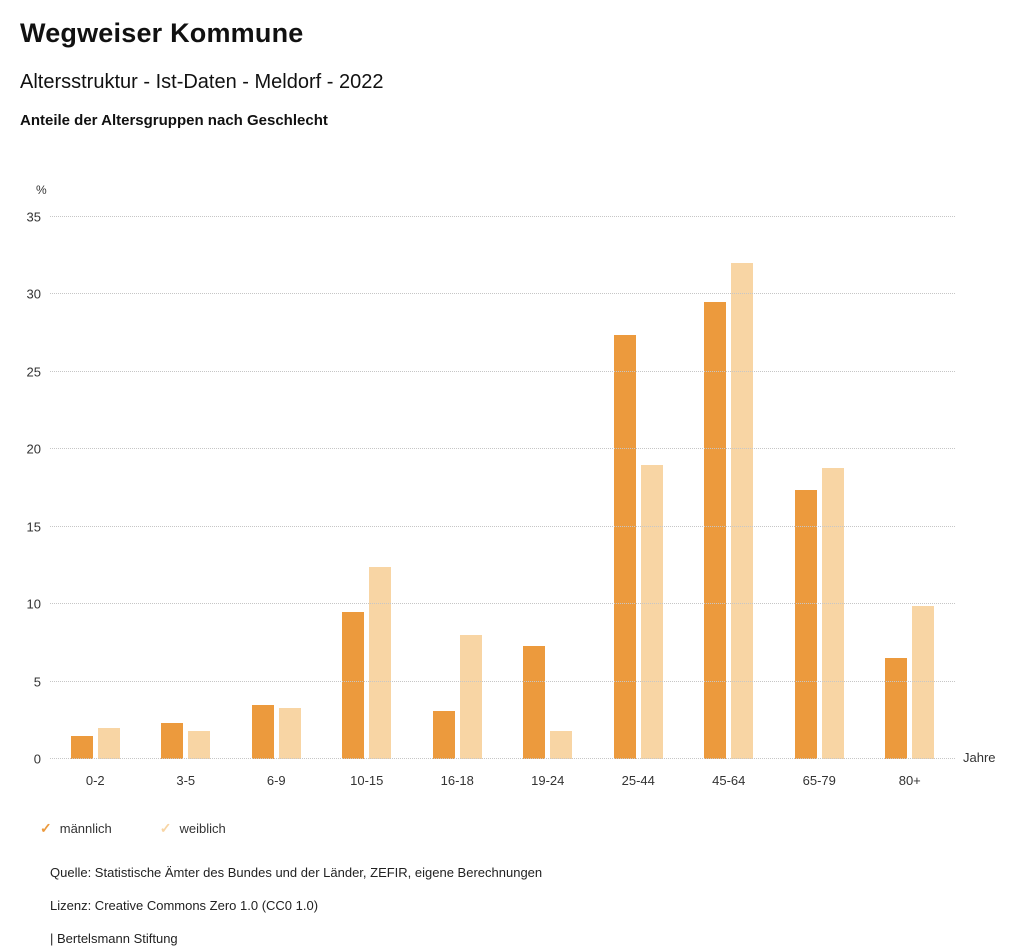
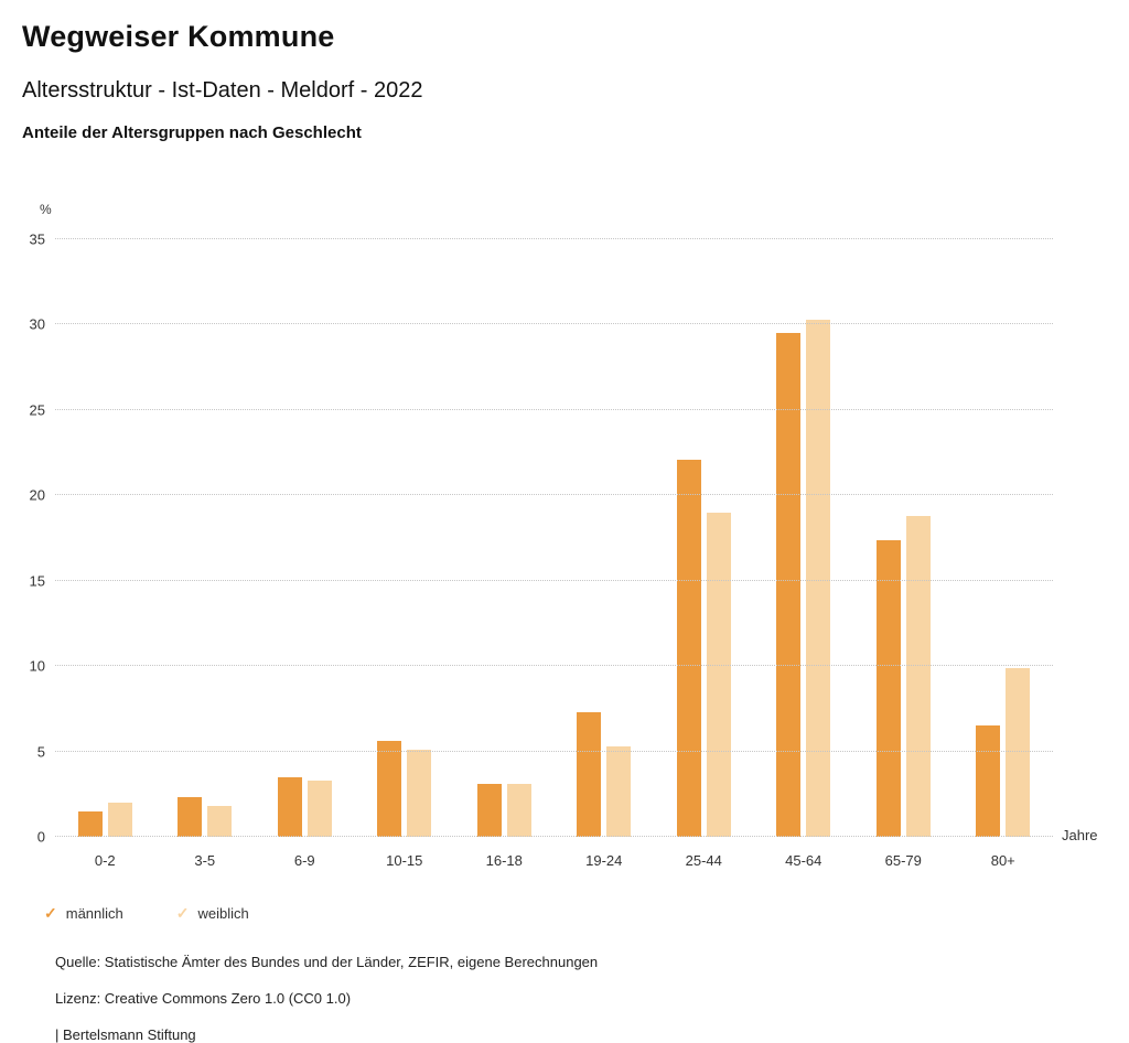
männlich/10-15: 9.5 -> 5.6
weiblich/10-15: 12.4 -> 5.1
weiblich/16-18: 8.0 -> 3.1
weiblich/19-24: 1.8 -> 5.3
männlich/25-44: 27.4 -> 22.1
weiblich/45-64: 32.0 -> 30.3
